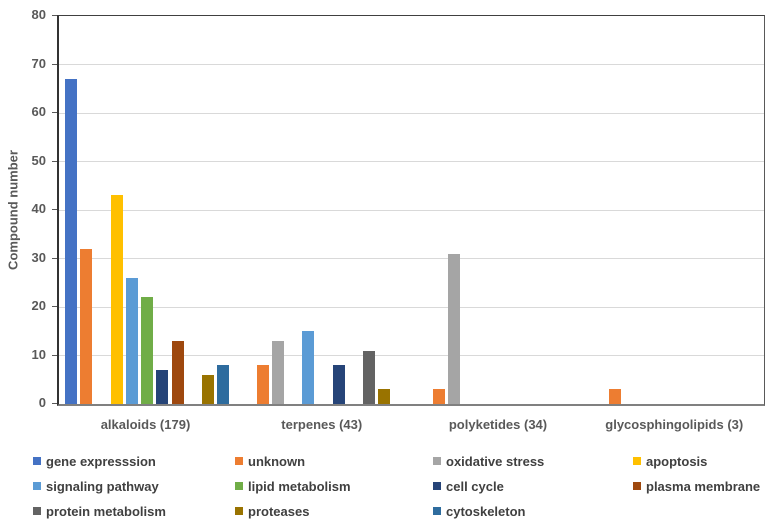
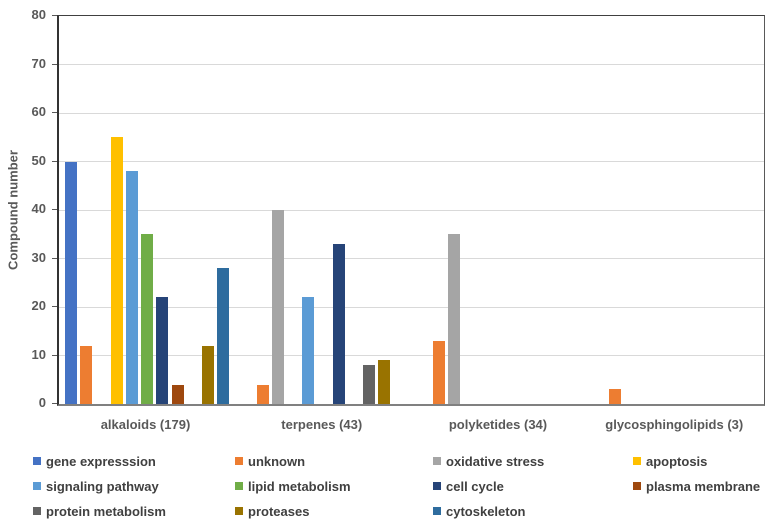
gene expresssion/alkaloids (179): 67 -> 50
unknown/alkaloids (179): 32 -> 12
apoptosis/alkaloids (179): 43 -> 55
signaling pathway/alkaloids (179): 26 -> 48
lipid metabolism/alkaloids (179): 22 -> 35
cell cycle/alkaloids (179): 7 -> 22
plasma membrane/alkaloids (179): 13 -> 4
proteases/alkaloids (179): 6 -> 12
cytoskeleton/alkaloids (179): 8 -> 28
unknown/terpenes (43): 8 -> 4
oxidative stress/terpenes (43): 13 -> 40
signaling pathway/terpenes (43): 15 -> 22
cell cycle/terpenes (43): 8 -> 33
protein metabolism/terpenes (43): 11 -> 8
proteases/terpenes (43): 3 -> 9
unknown/polyketides (34): 3 -> 13
oxidative stress/polyketides (34): 31 -> 35
